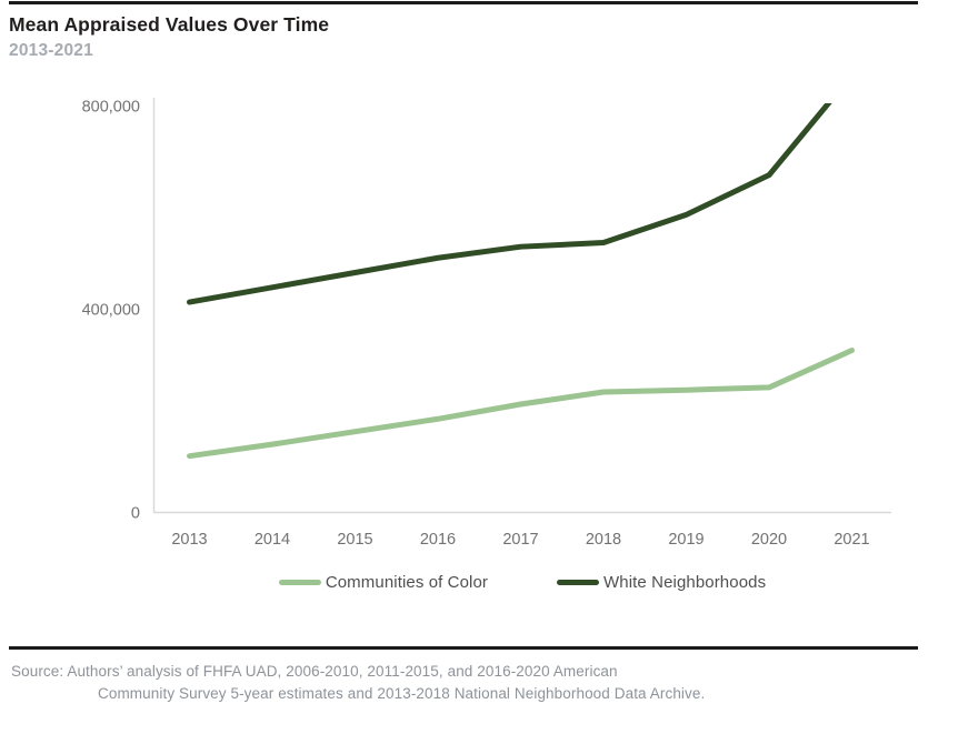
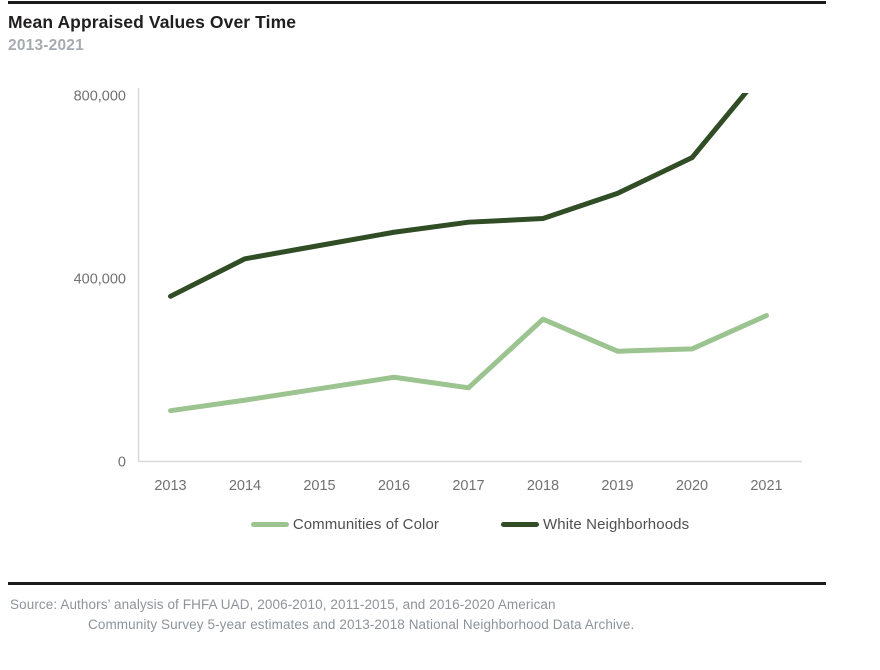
White Neighborhoods/2013: 410000 -> 360000
Communities of Color/2017: 210000 -> 160000
Communities of Color/2018: 240000 -> 310000
